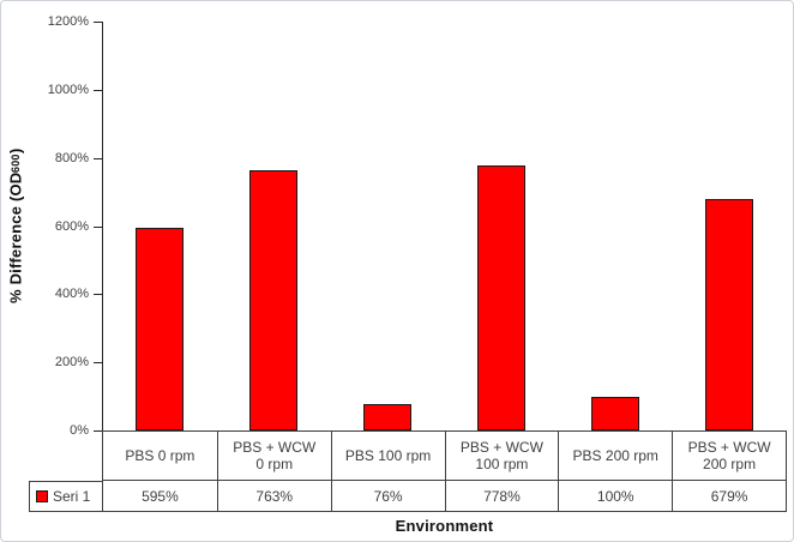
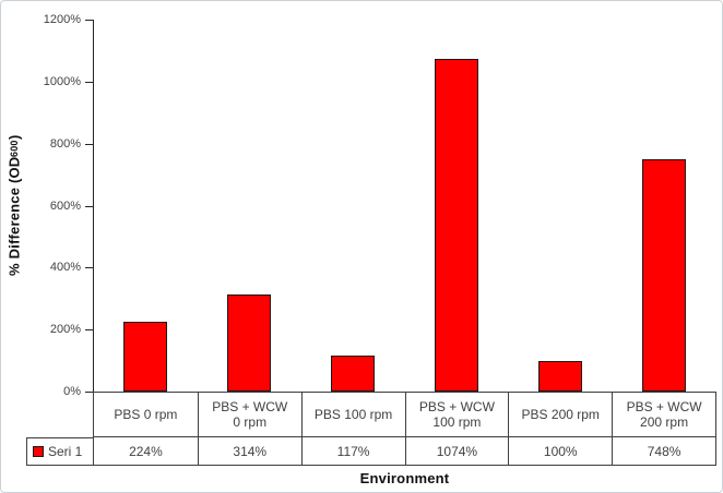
PBS 0 rpm: 595% -> 224%
PBS + WCW 0 rpm: 763% -> 314%
PBS 100 rpm: 76% -> 117%
PBS + WCW 100 rpm: 778% -> 1074%
PBS + WCW 200 rpm: 679% -> 748%
